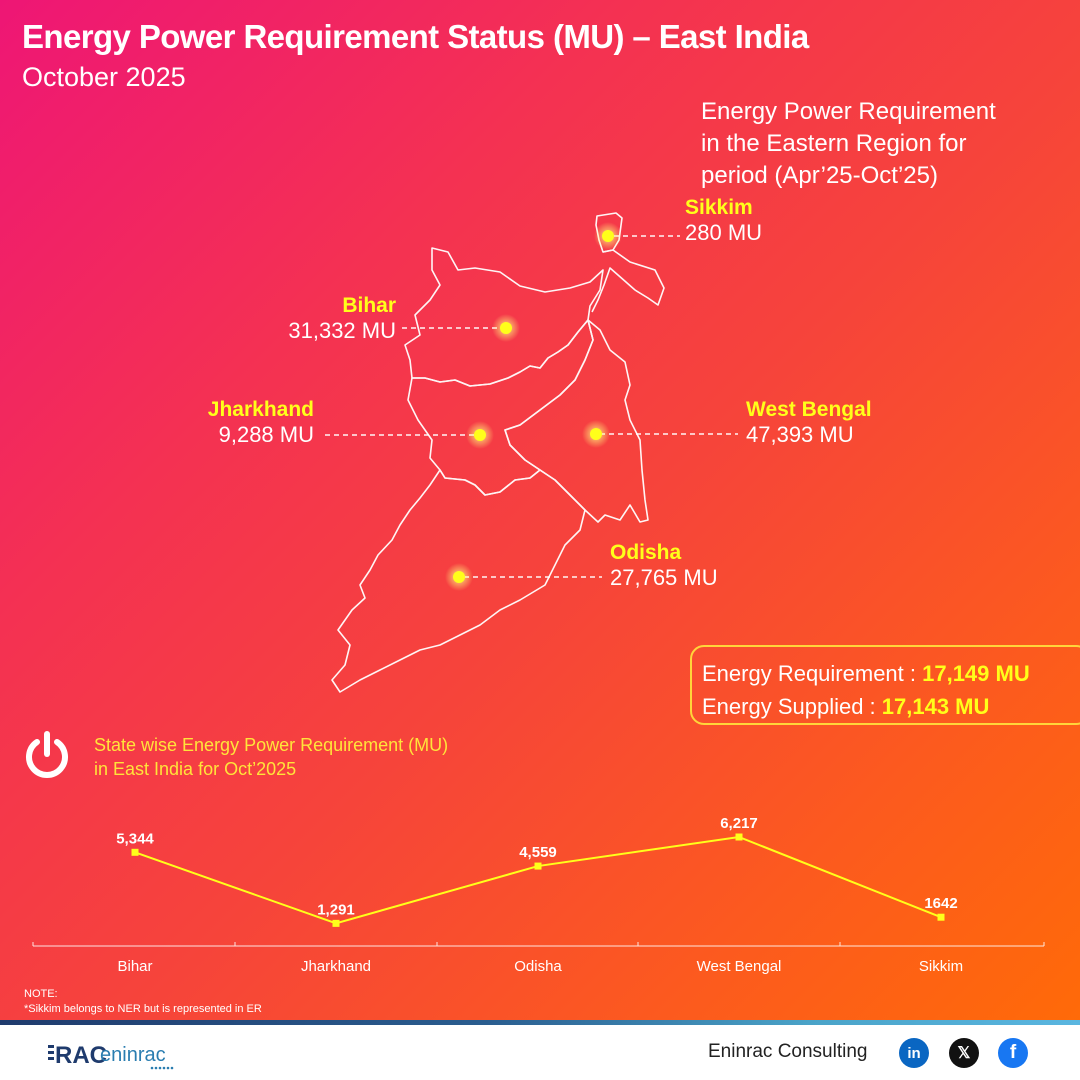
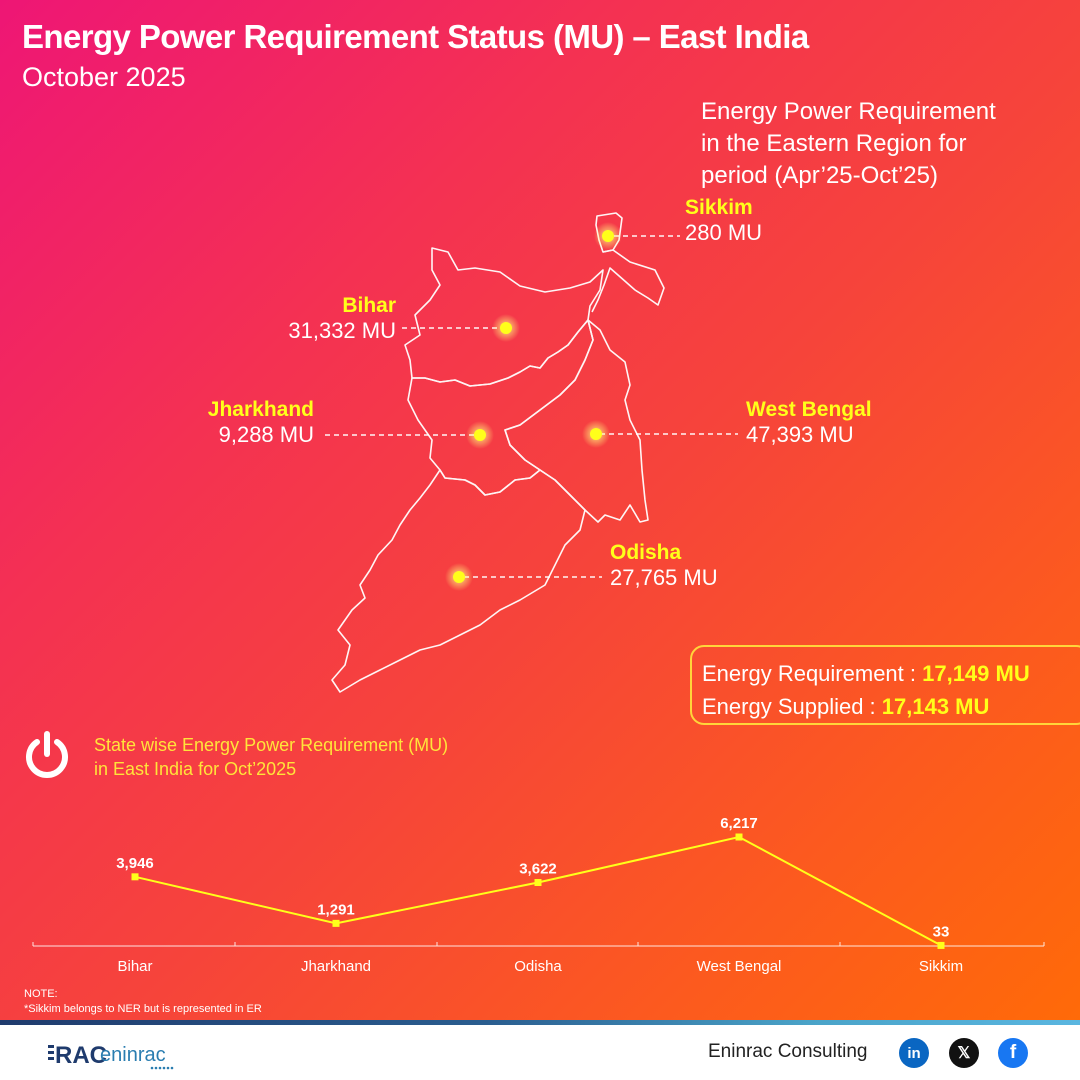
Bihar: 5,344 -> 3,946
Odisha: 4,559 -> 3,622
Sikkim: 1642 -> 33
